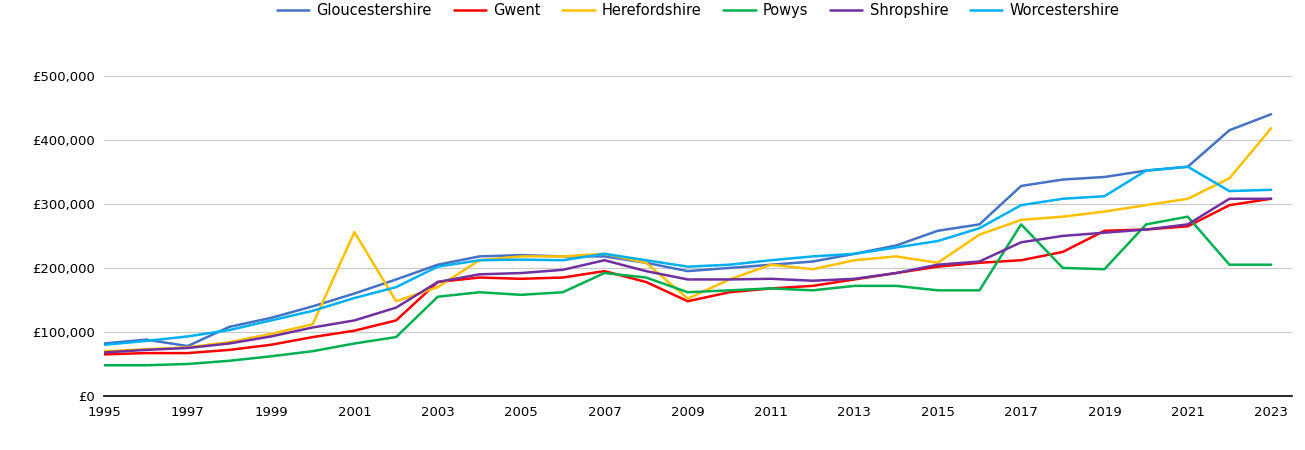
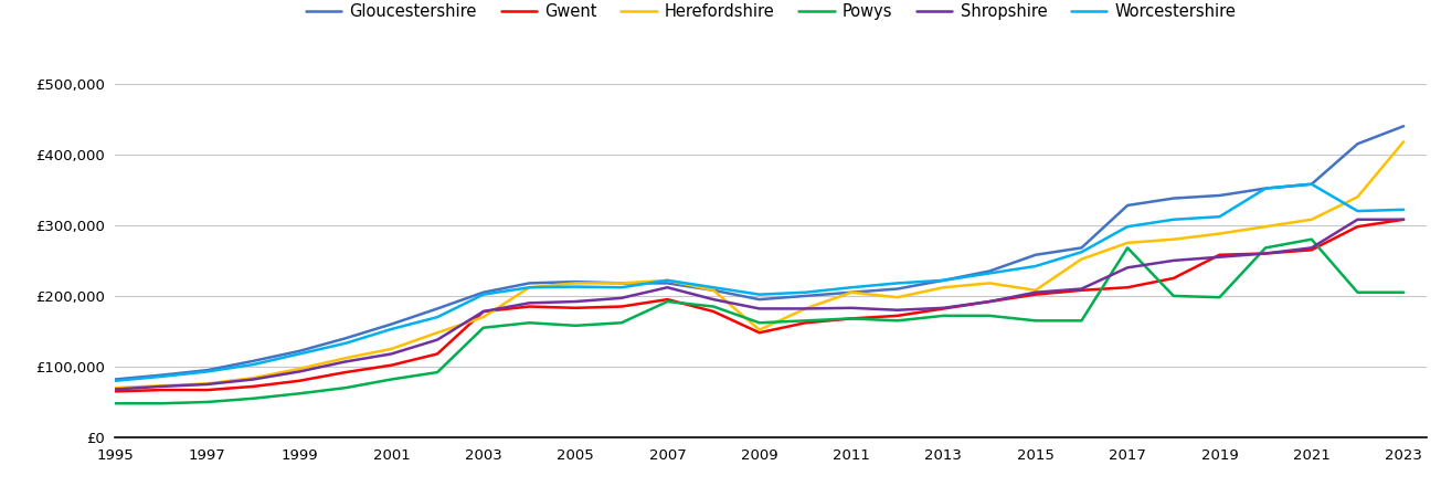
Gloucestershire/1997: £78,000 -> £95,000
Herefordshire/2001: £256,000 -> £125,000
